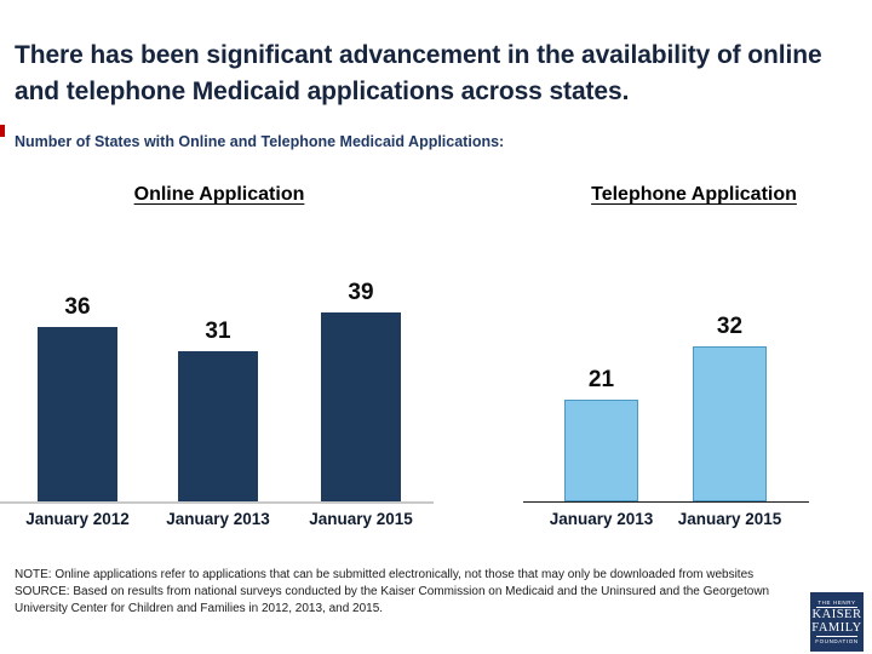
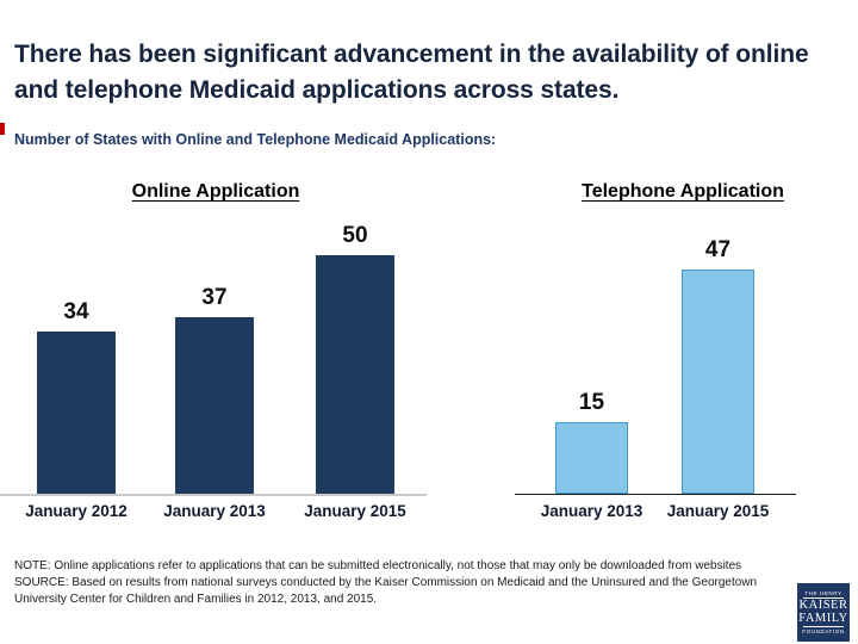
Online Application/January 2012: 36 -> 34
Online Application/January 2013: 31 -> 37
Online Application/January 2015: 39 -> 50
Telephone Application/January 2013: 21 -> 15
Telephone Application/January 2015: 32 -> 47
